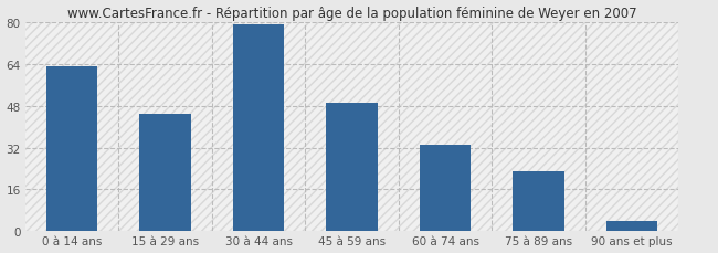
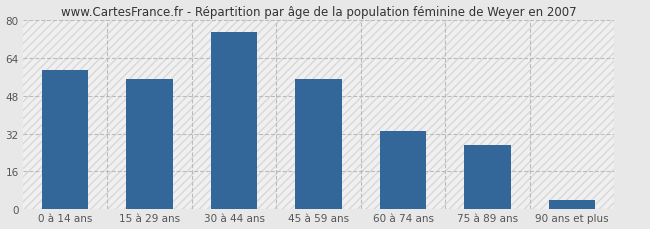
0 à 14 ans: 63 -> 59
15 à 29 ans: 45 -> 55
30 à 44 ans: 79 -> 75
45 à 59 ans: 49 -> 55
75 à 89 ans: 23 -> 27
